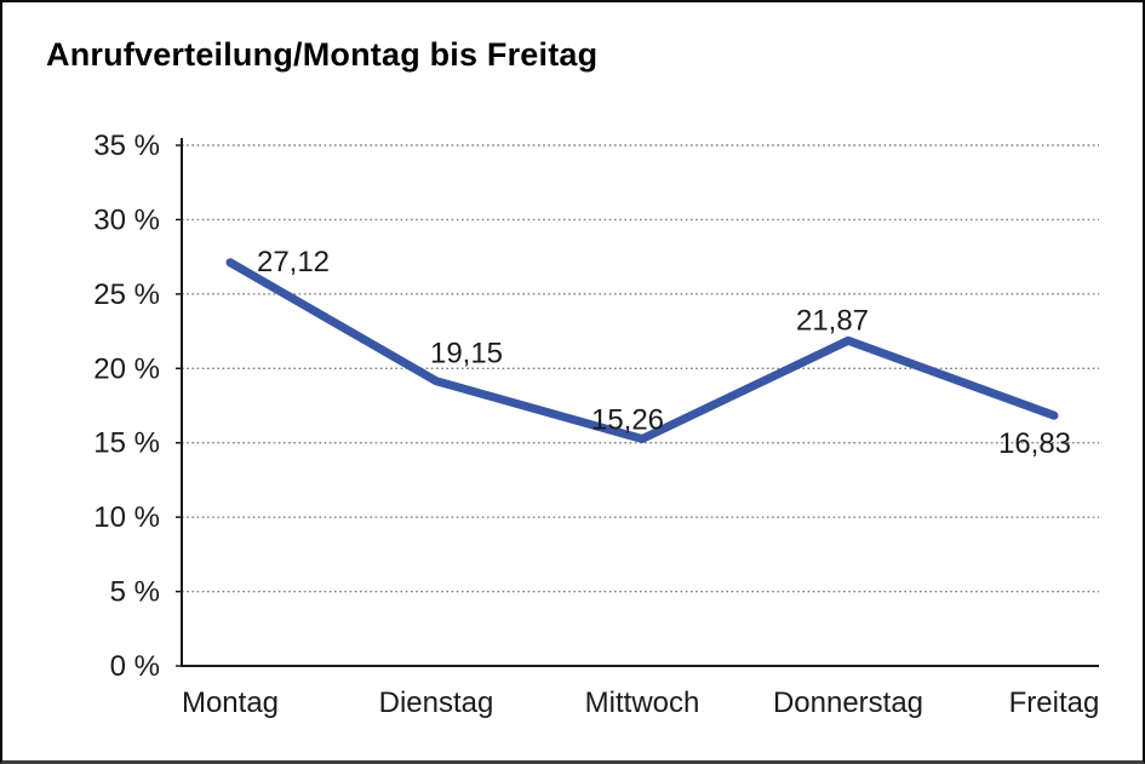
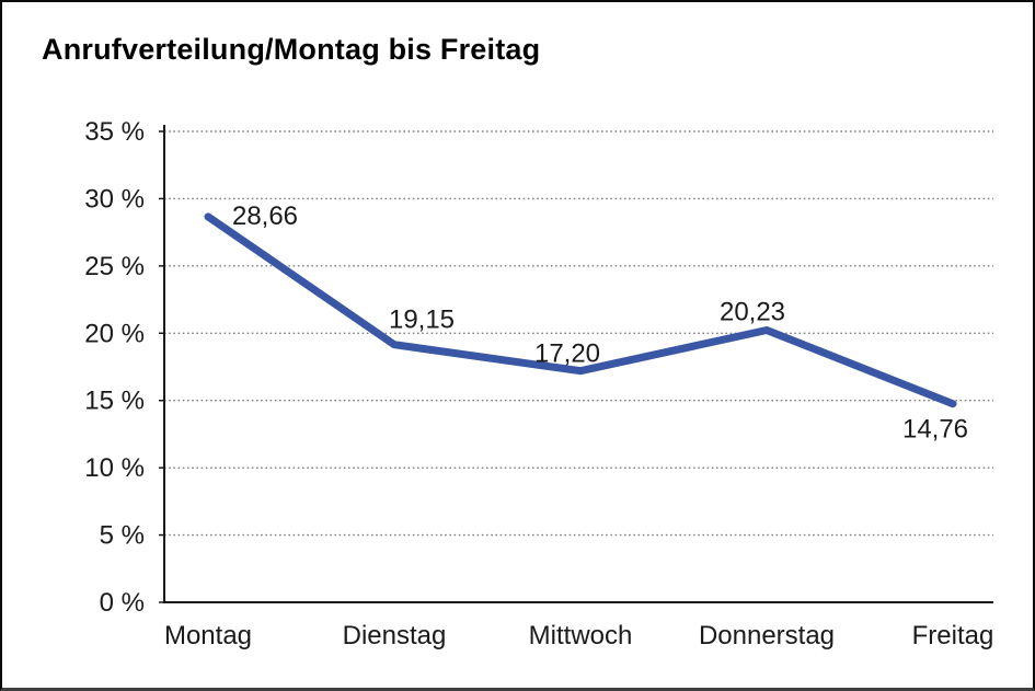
Montag: 27,12 -> 28,66
Mittwoch: 15,26 -> 17,20
Donnerstag: 21,87 -> 20,23
Freitag: 16,83 -> 14,76
